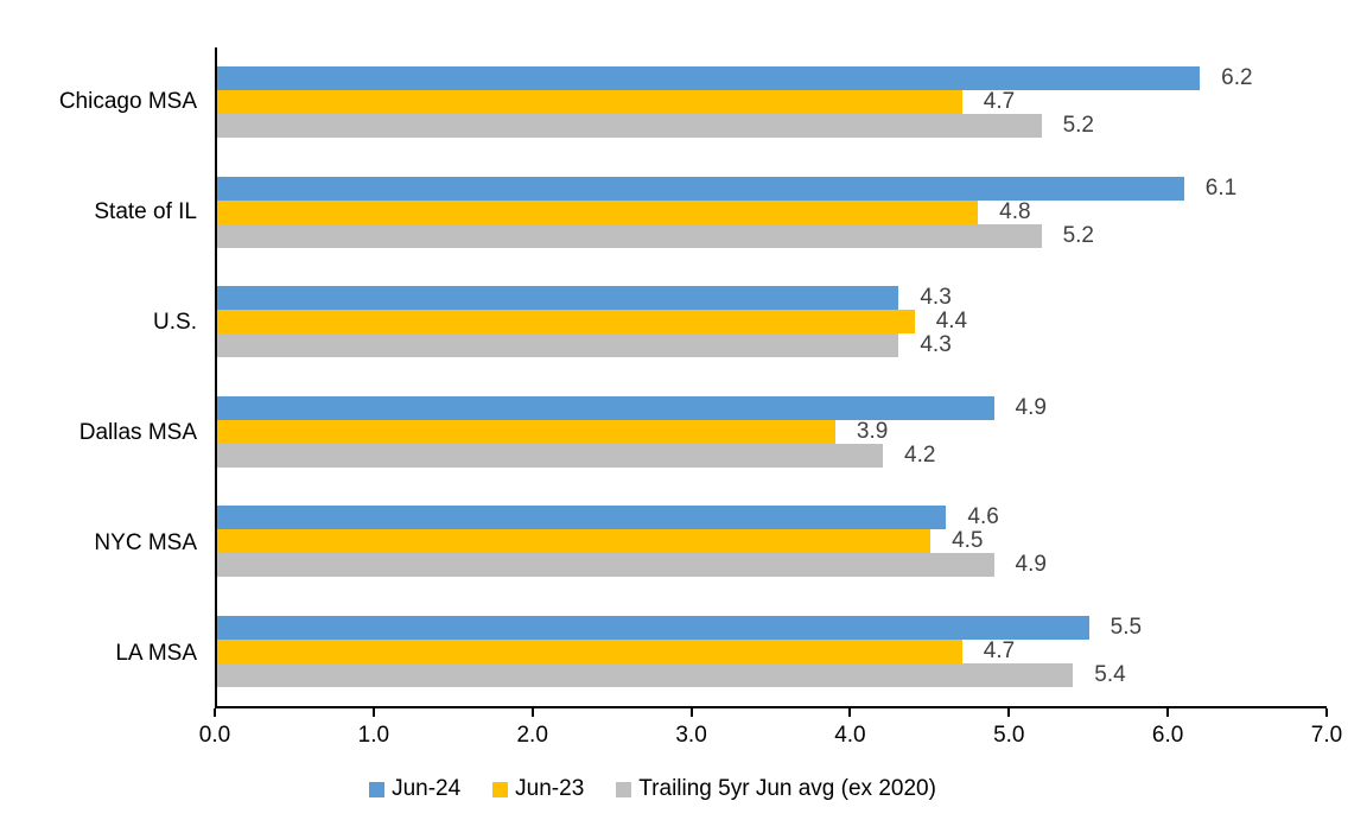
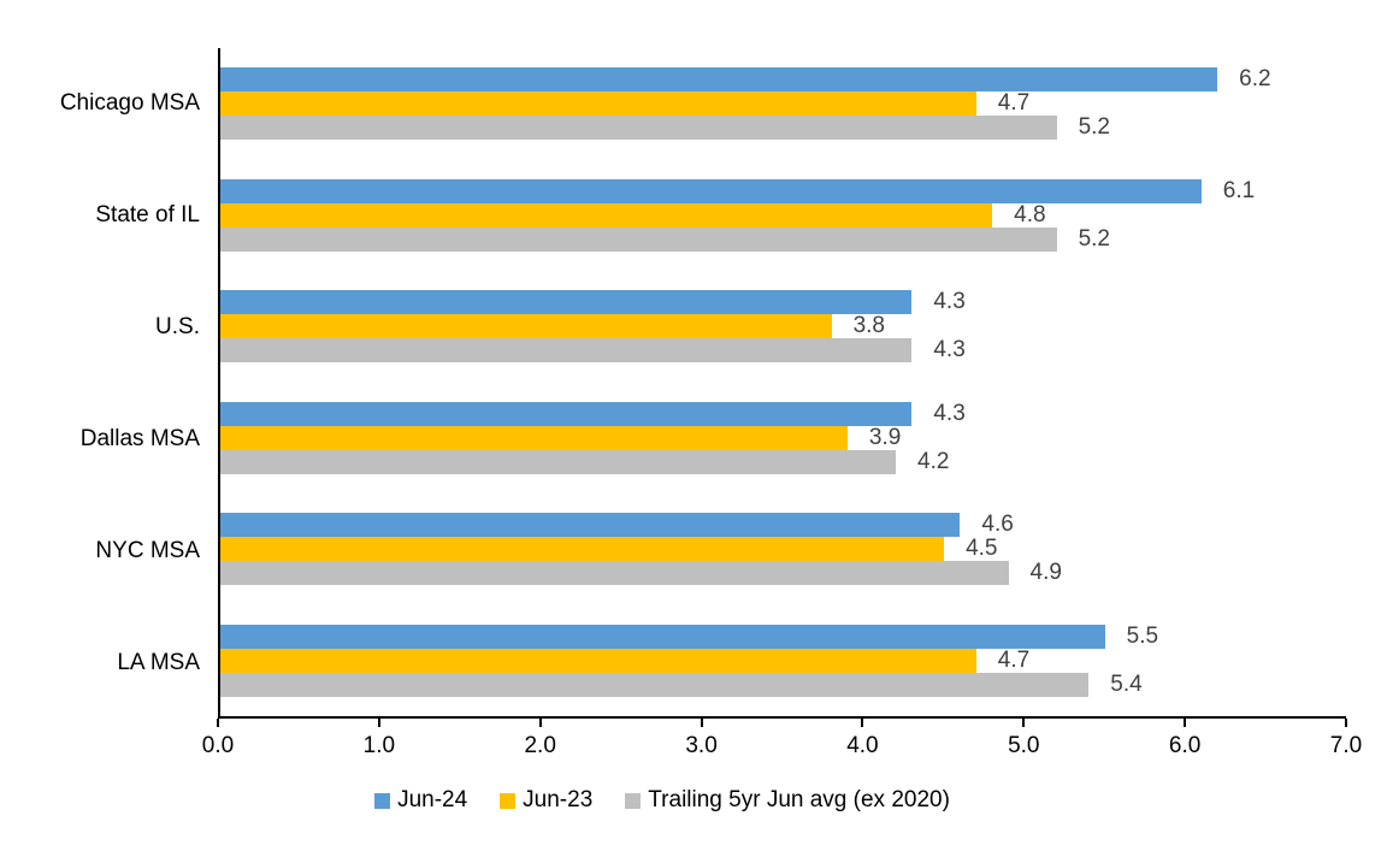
Jun-23/U.S.: 4.4 -> 3.8
Jun-24/Dallas MSA: 4.9 -> 4.3
